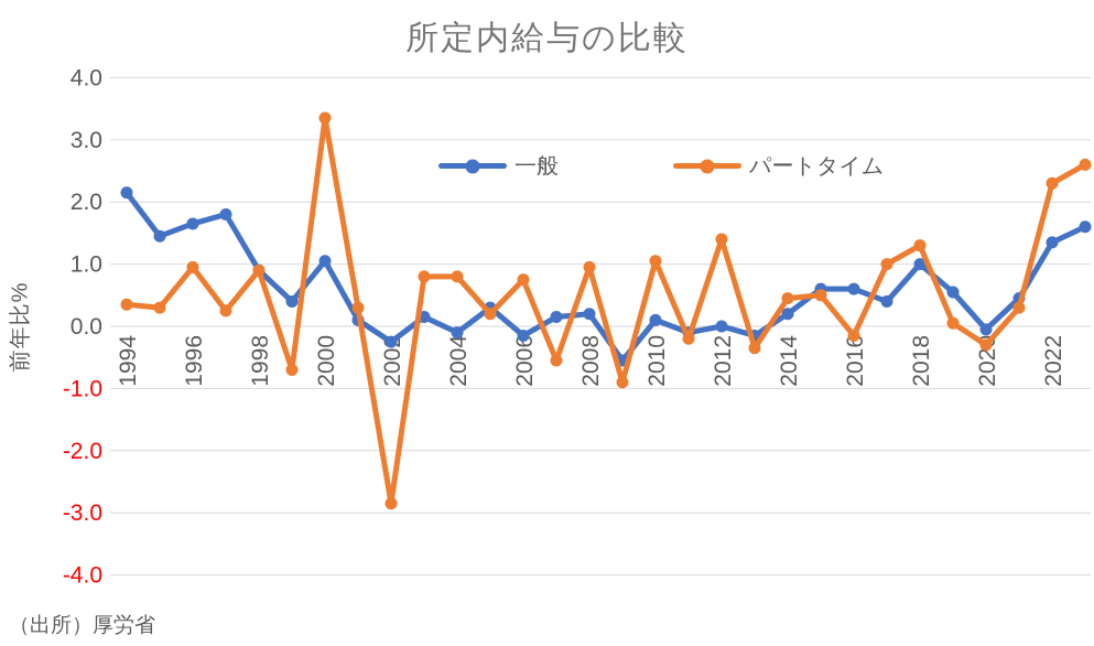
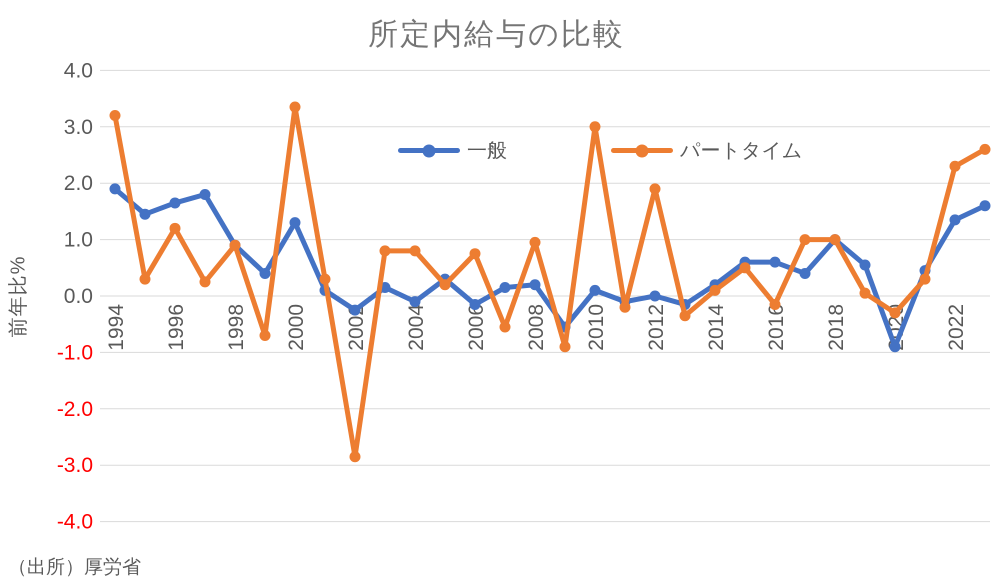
一般/1994: 2.1 -> 1.9
パートタイム/1994: 0.3 -> 3.2
パートタイム/1996: 0.9 -> 1.2
一般/2000: 1.1 -> 1.3
パートタイム/2010: 1.1 -> 3.0
パートタイム/2012: 1.4 -> 1.9
パートタイム/2014: 0.5 -> 0.1
パートタイム/2018: 1.3 -> 1.0
一般/2020: -0.1 -> -0.9
